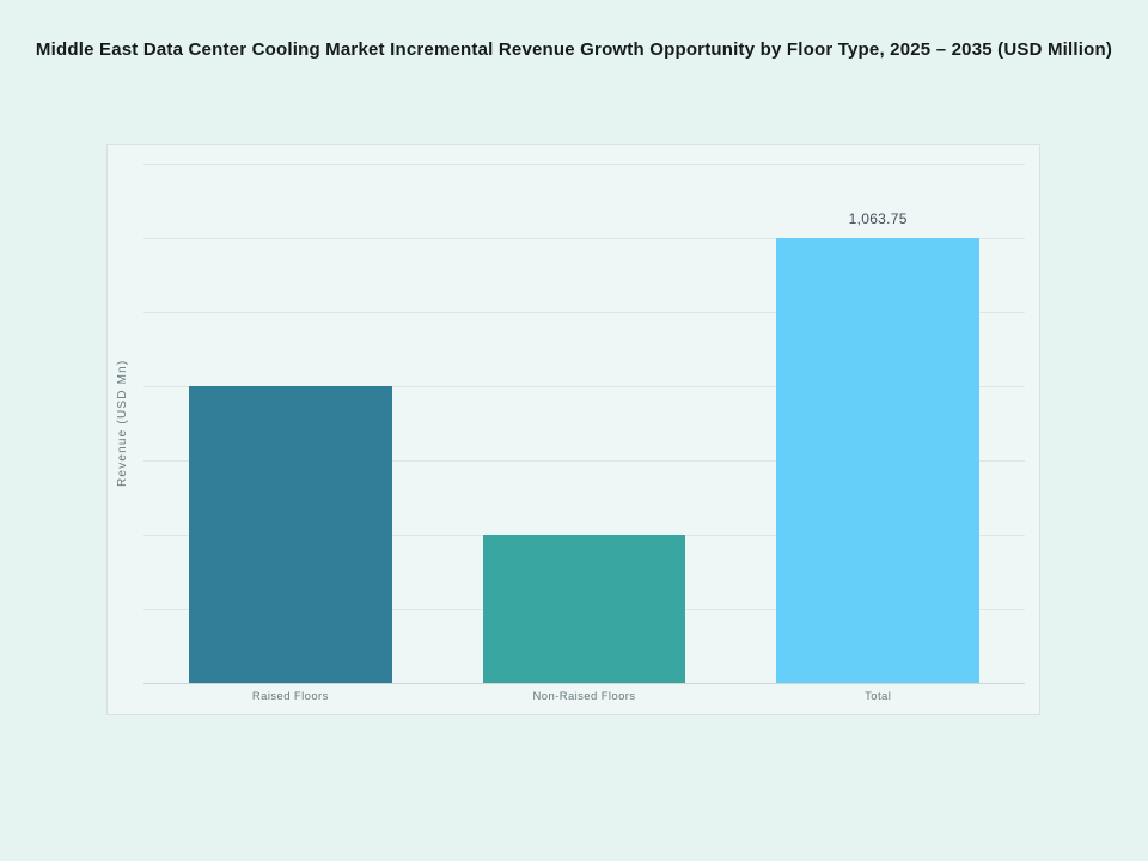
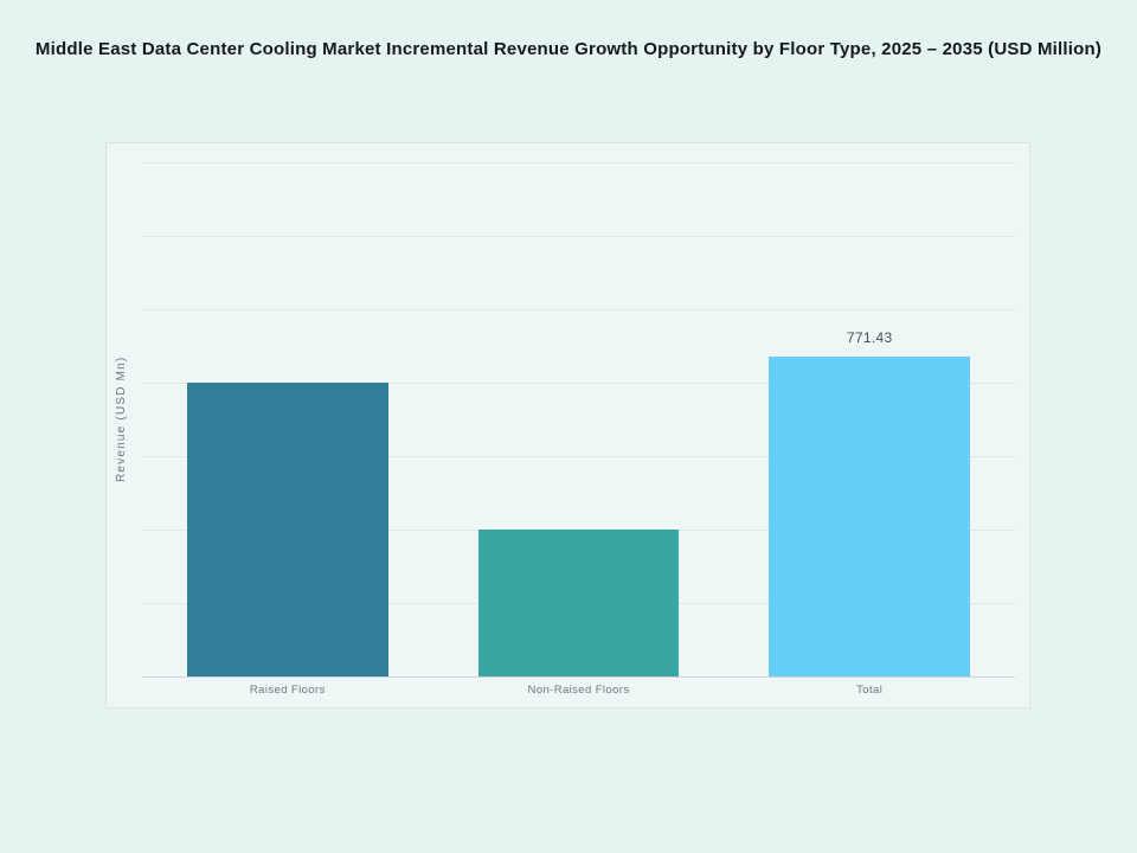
Total: 1,063.75 -> 771.43
